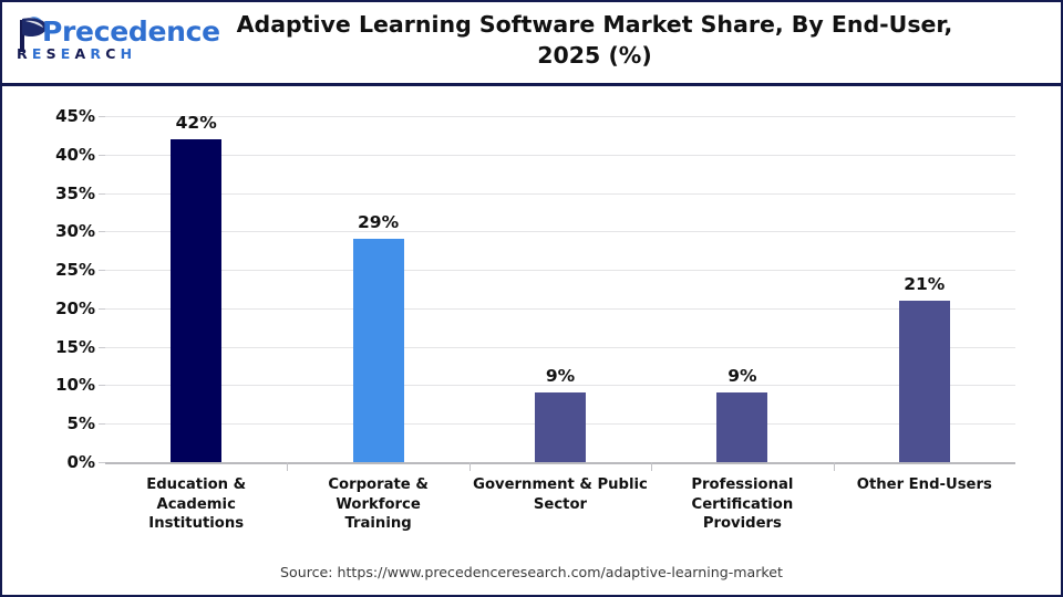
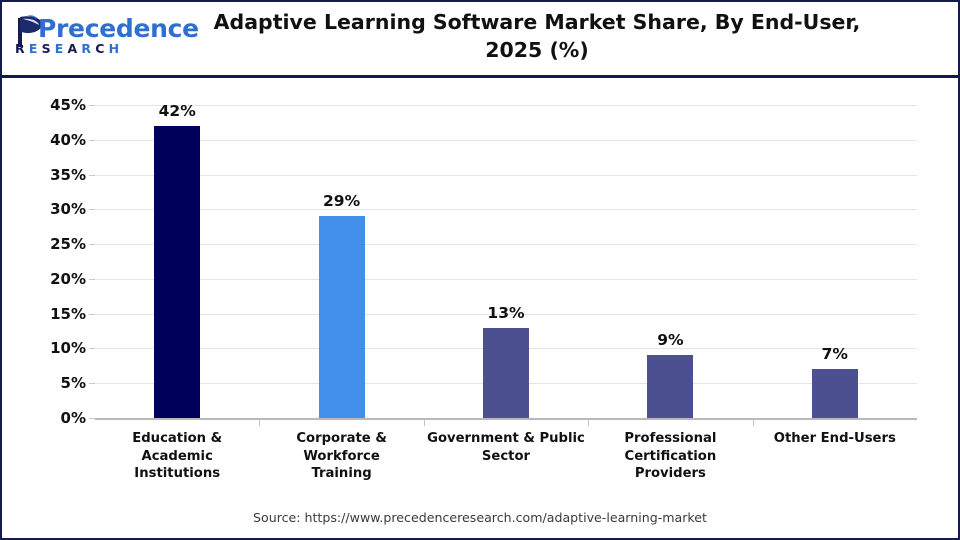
Government & Public Sector: 9% -> 13%
Other End-Users: 21% -> 7%
